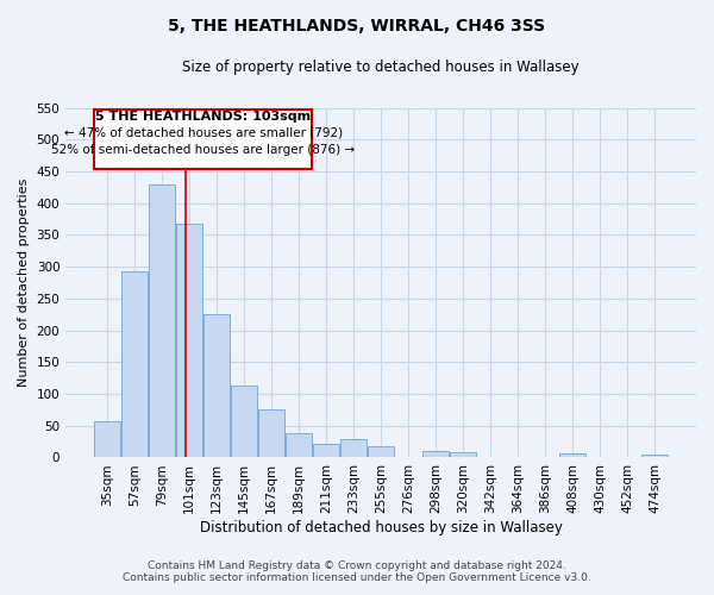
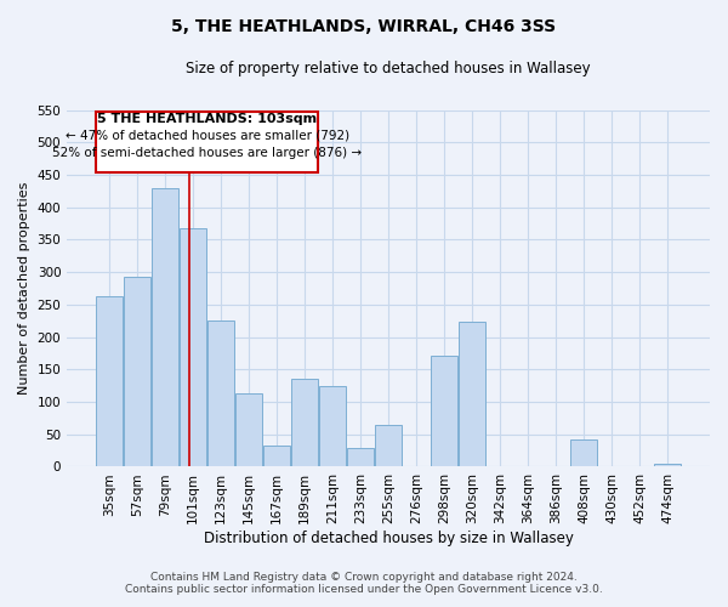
35sqm: 57 -> 262
167sqm: 76 -> 32
189sqm: 38 -> 136
211sqm: 22 -> 124
255sqm: 18 -> 64
298sqm: 11 -> 172
320sqm: 9 -> 224
408sqm: 6 -> 42
